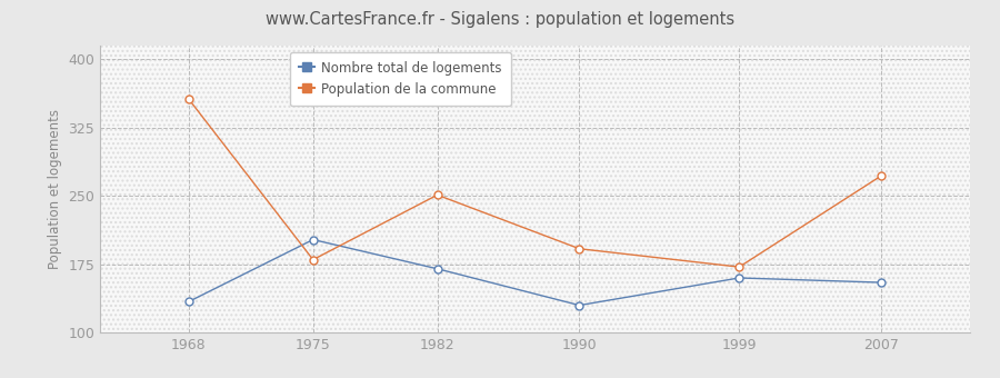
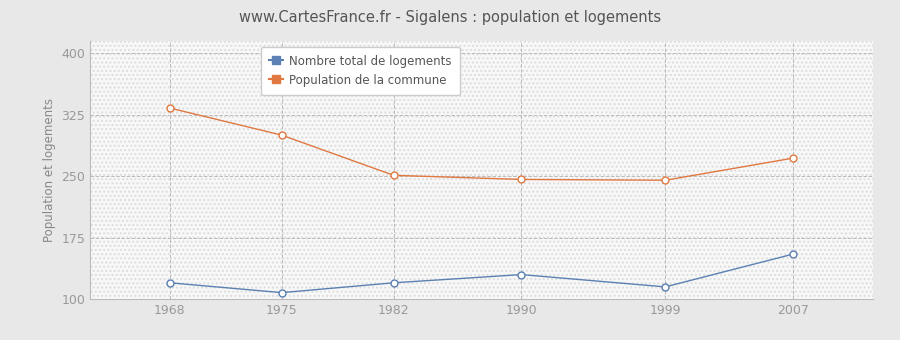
Nombre total de logements/1968: 134 -> 120
Population de la commune/1968: 356 -> 333
Nombre total de logements/1975: 202 -> 108
Population de la commune/1975: 180 -> 300
Nombre total de logements/1982: 170 -> 120
Population de la commune/1990: 192 -> 246
Nombre total de logements/1999: 160 -> 115
Population de la commune/1999: 172 -> 245
